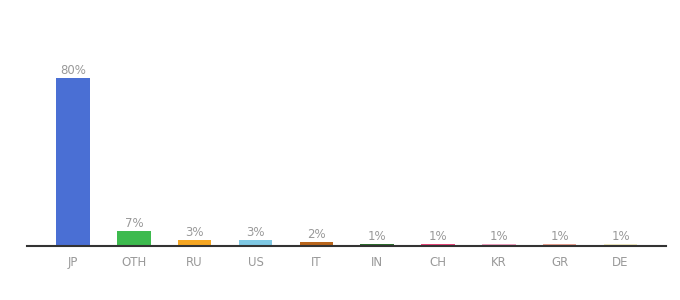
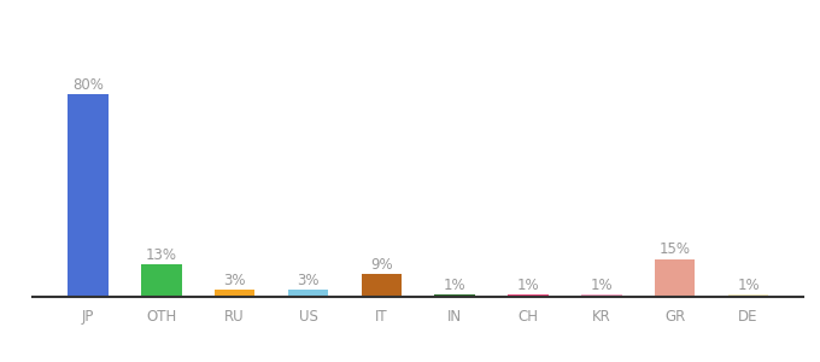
OTH: 7% -> 13%
IT: 2% -> 9%
GR: 1% -> 15%
